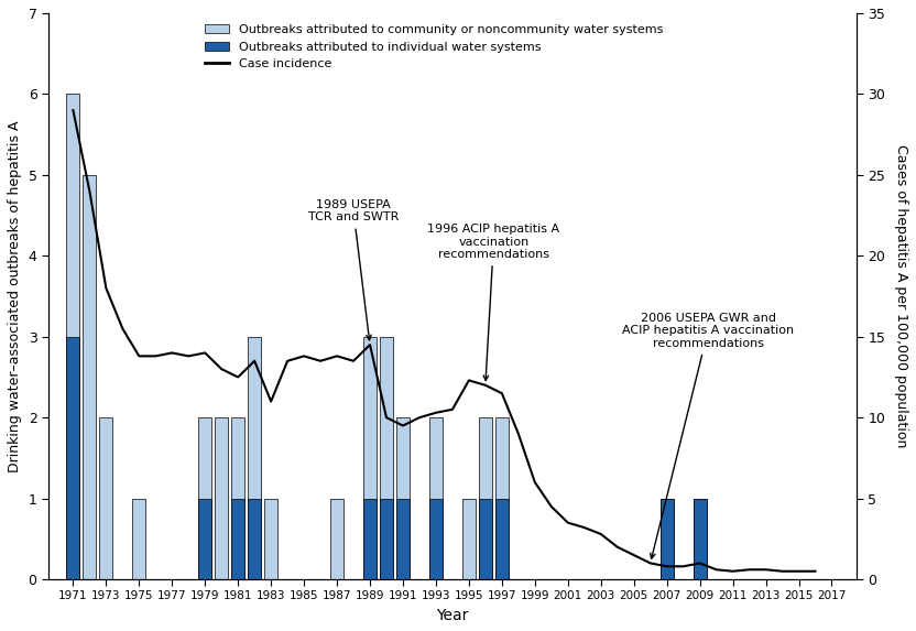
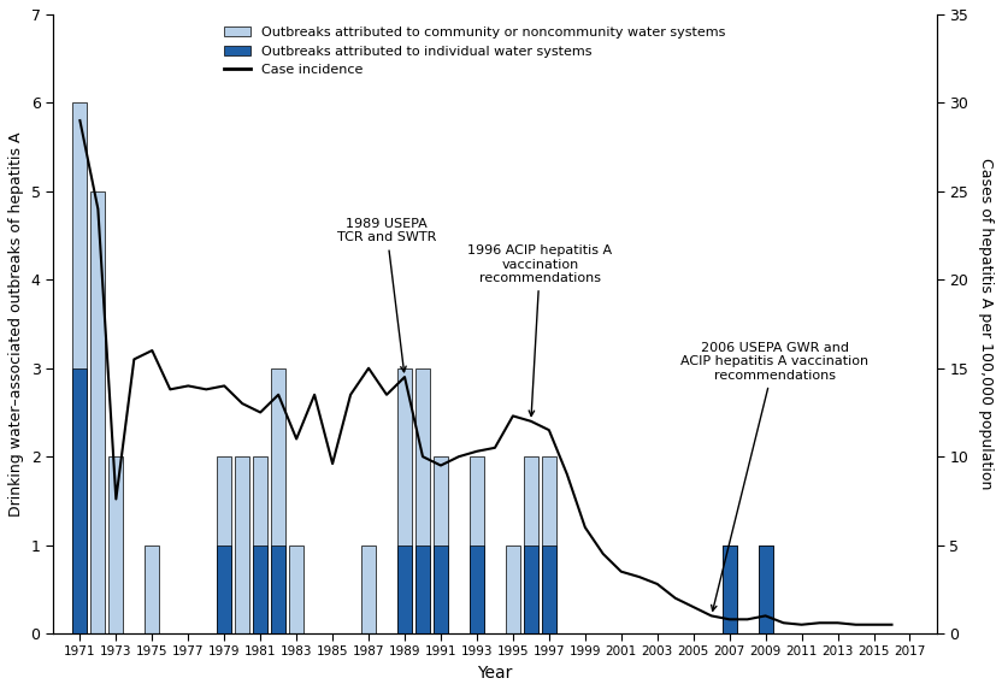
Case incidence/1973: 18.0 -> 7.6
Case incidence/1975: 13.8 -> 16.0
Case incidence/1985: 13.8 -> 9.6
Case incidence/1987: 13.8 -> 15.0
